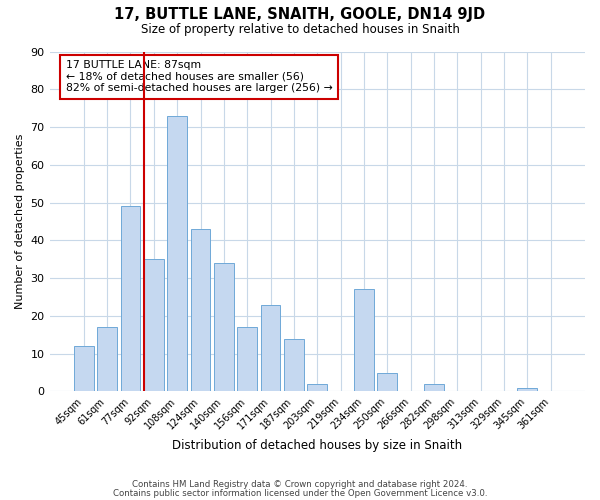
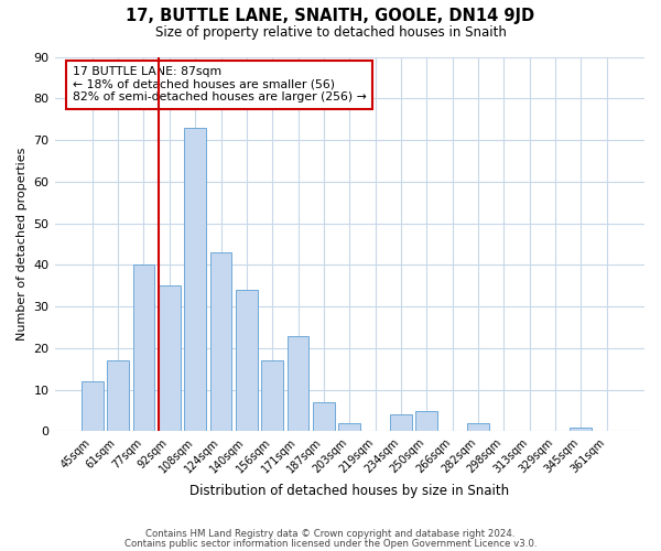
77sqm: 49 -> 40
187sqm: 14 -> 7
234sqm: 27 -> 4
